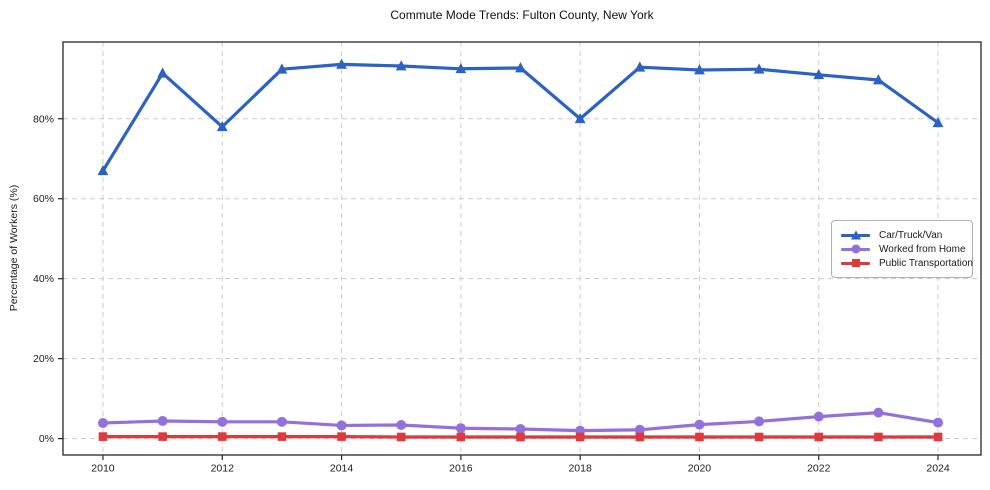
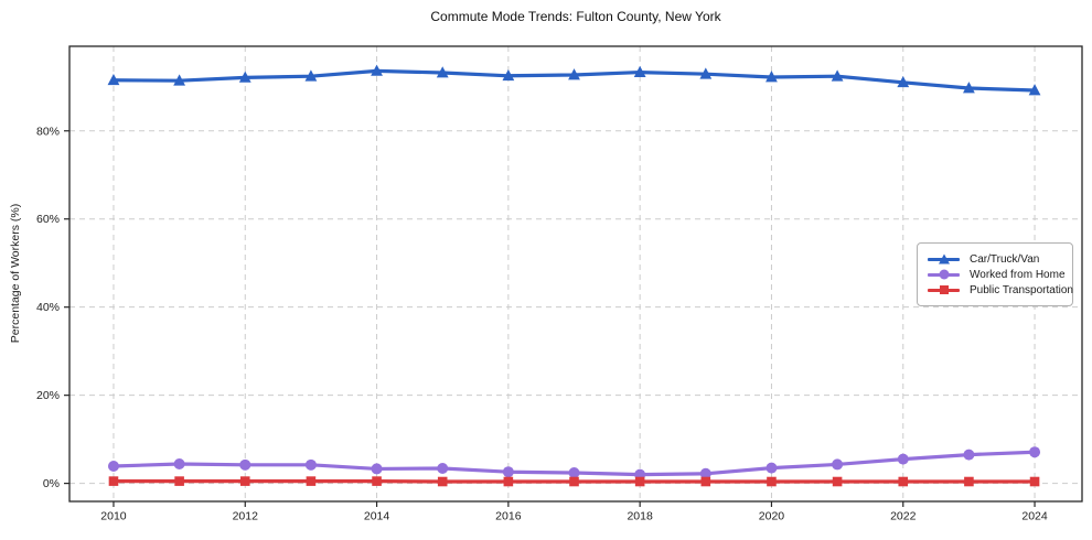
Car/Truck/Van/2010: 67% -> 92%
Car/Truck/Van/2012: 78% -> 92%
Car/Truck/Van/2018: 80% -> 93%
Car/Truck/Van/2024: 79% -> 89%
Worked from Home/2024: 4% -> 7%
